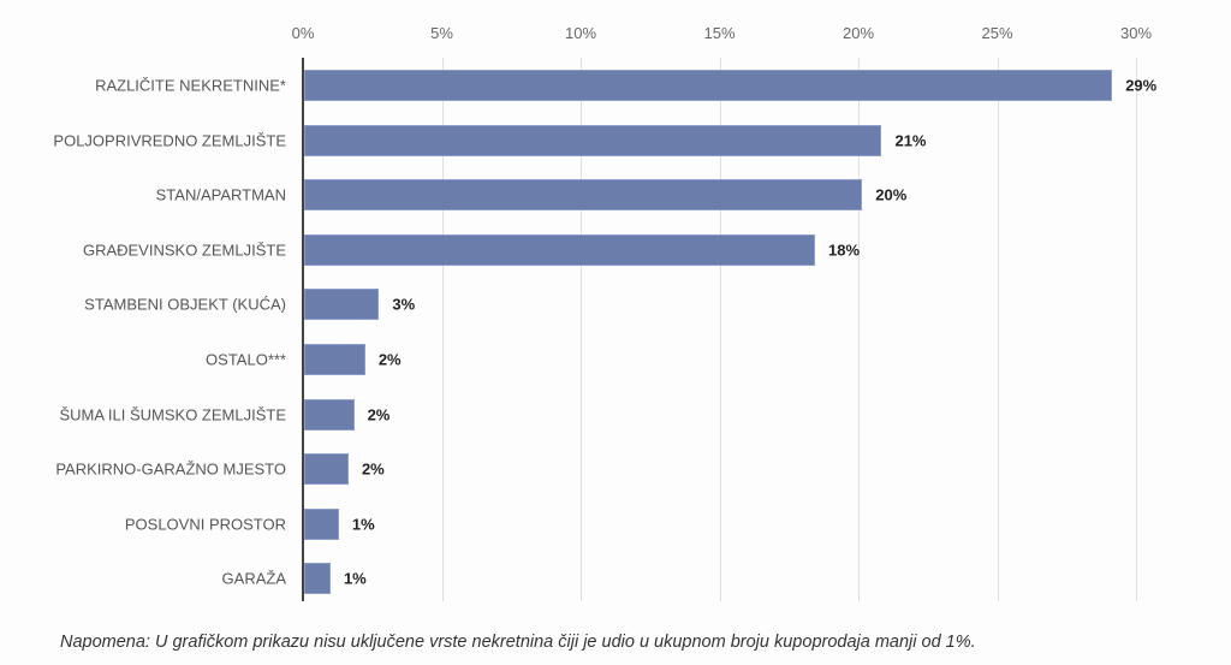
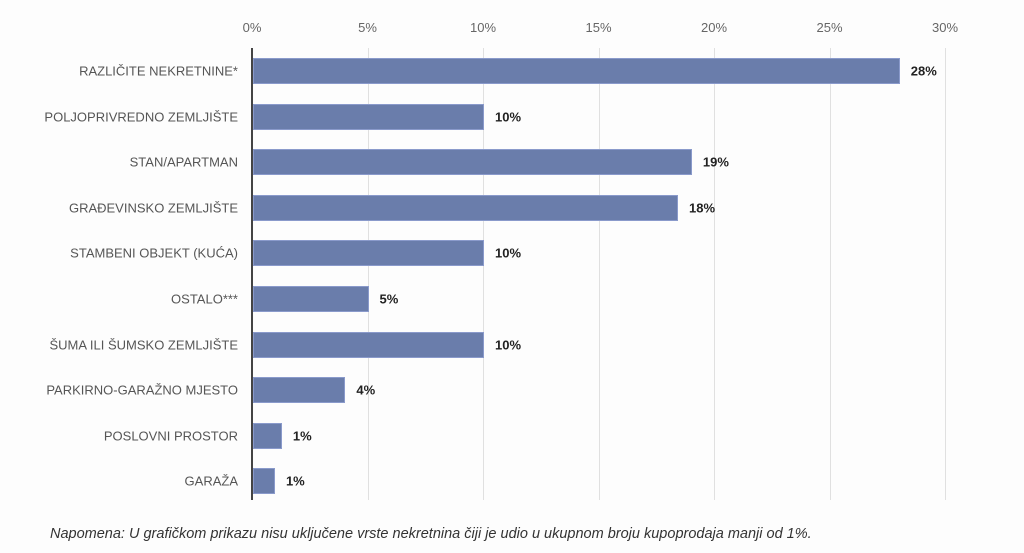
RAZLIČITE NEKRETNINE*: 29% -> 28%
POLJOPRIVREDNO ZEMLJIŠTE: 21% -> 10%
STAN/APARTMAN: 20% -> 19%
STAMBENI OBJEKT (KUĆA): 3% -> 10%
OSTALO***: 2% -> 5%
ŠUMA ILI ŠUMSKO ZEMLJIŠTE: 2% -> 10%
PARKIRNO-GARAŽNO MJESTO: 2% -> 4%
